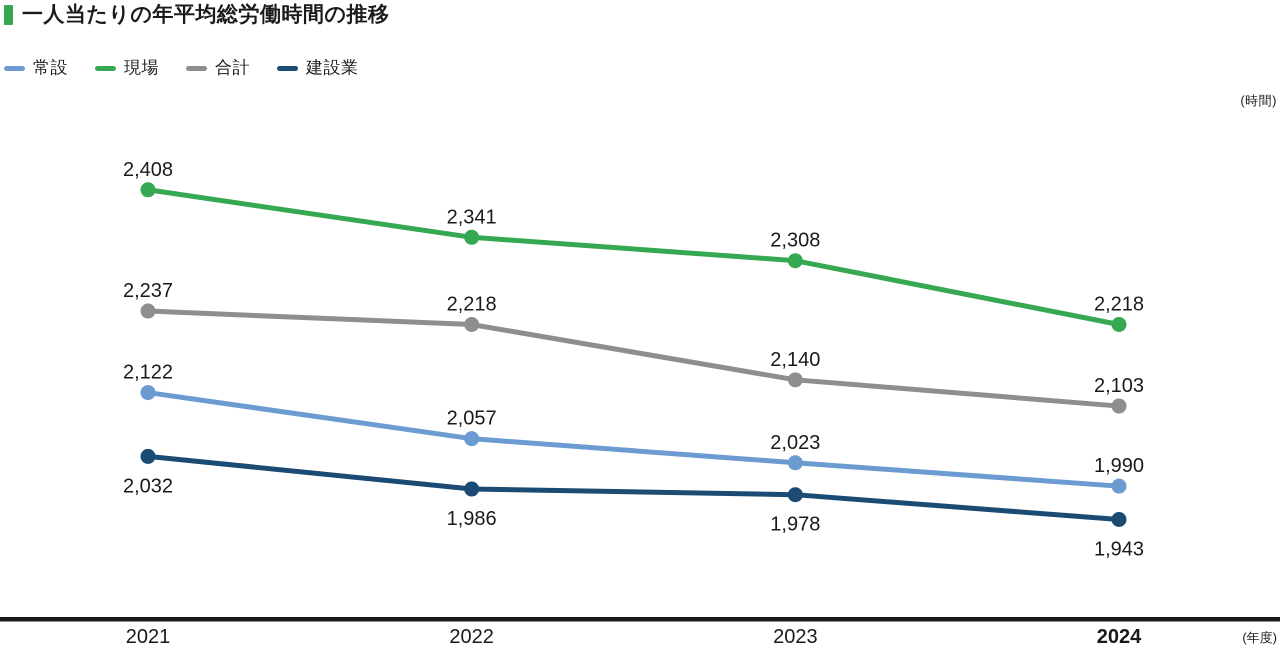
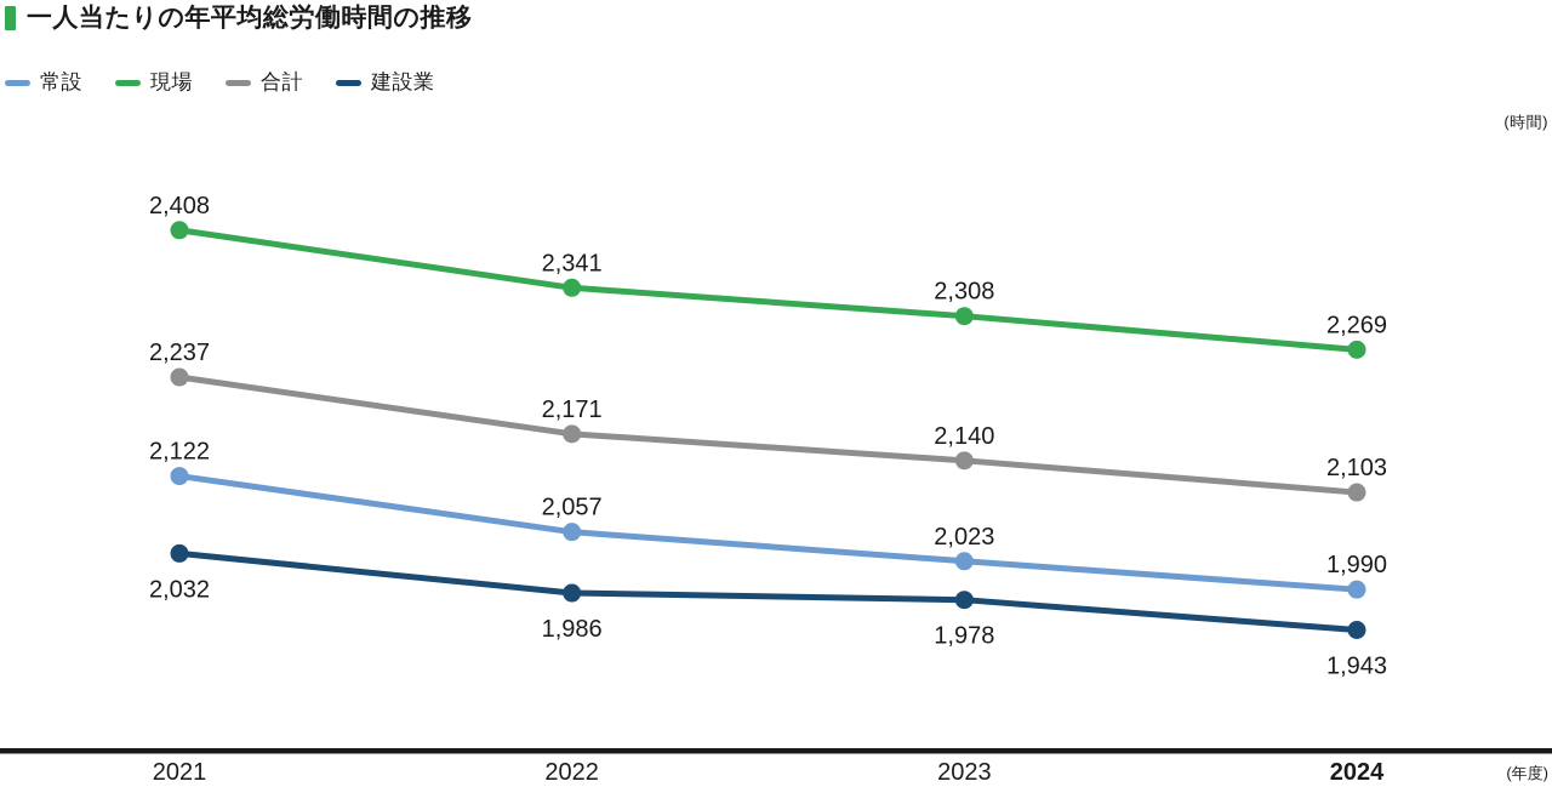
合計/2022: 2,218 -> 2,171
現場/2024: 2,218 -> 2,269
